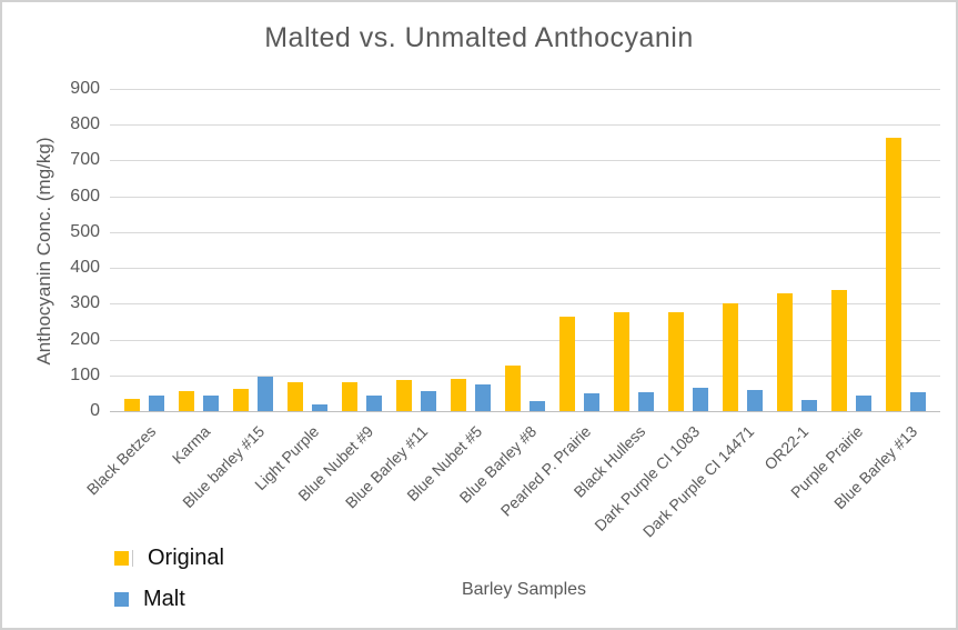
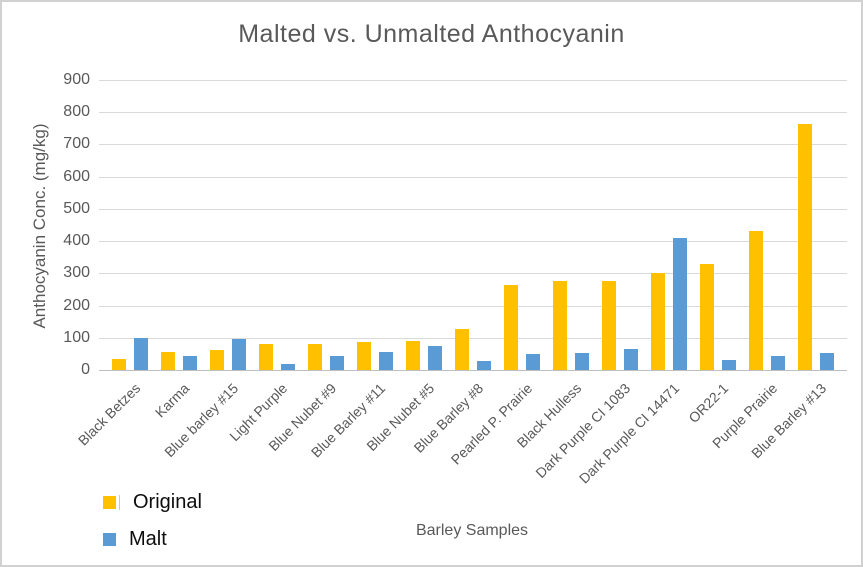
Malt/Black Betzes: 40 -> 100
Malt/Dark Purple CI 14471: 60 -> 410
Original/Purple Prairie: 340 -> 430
